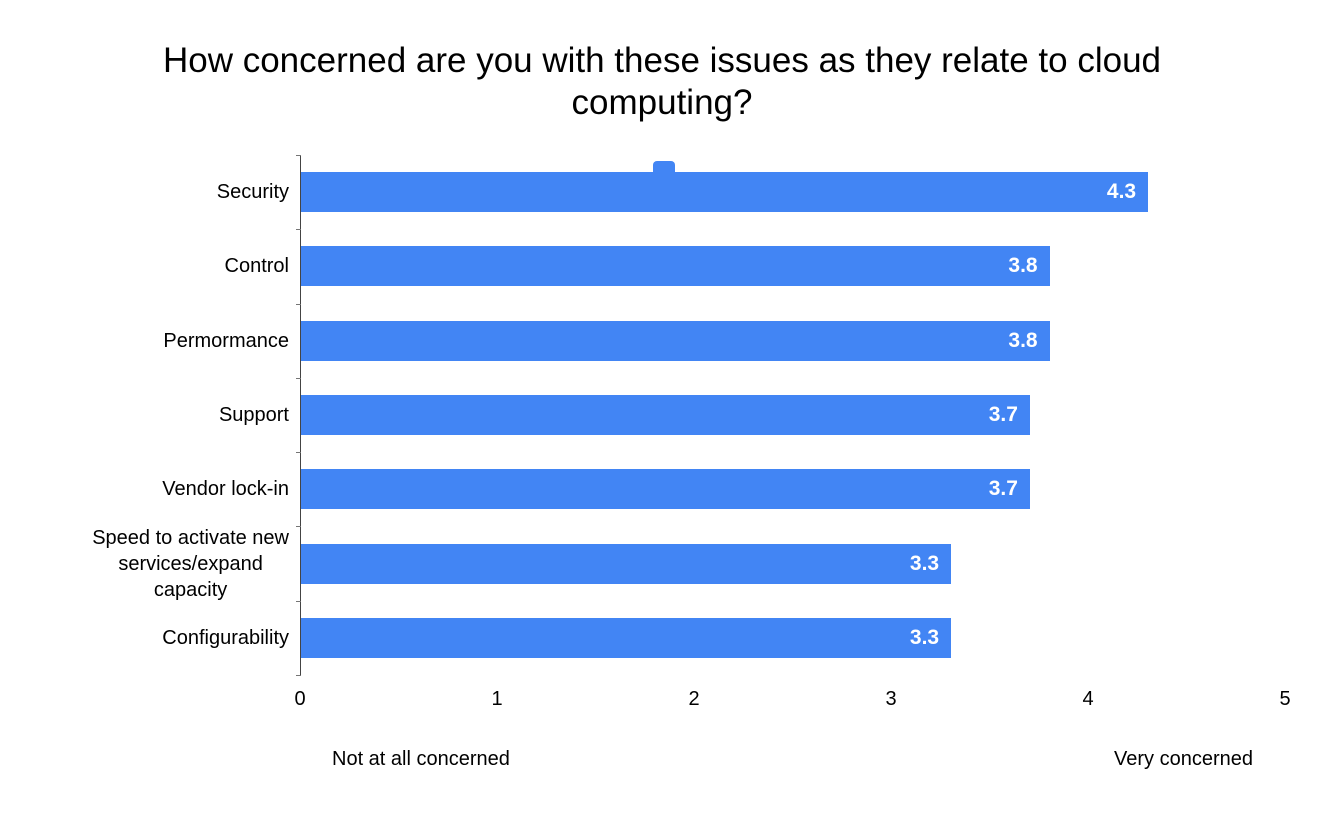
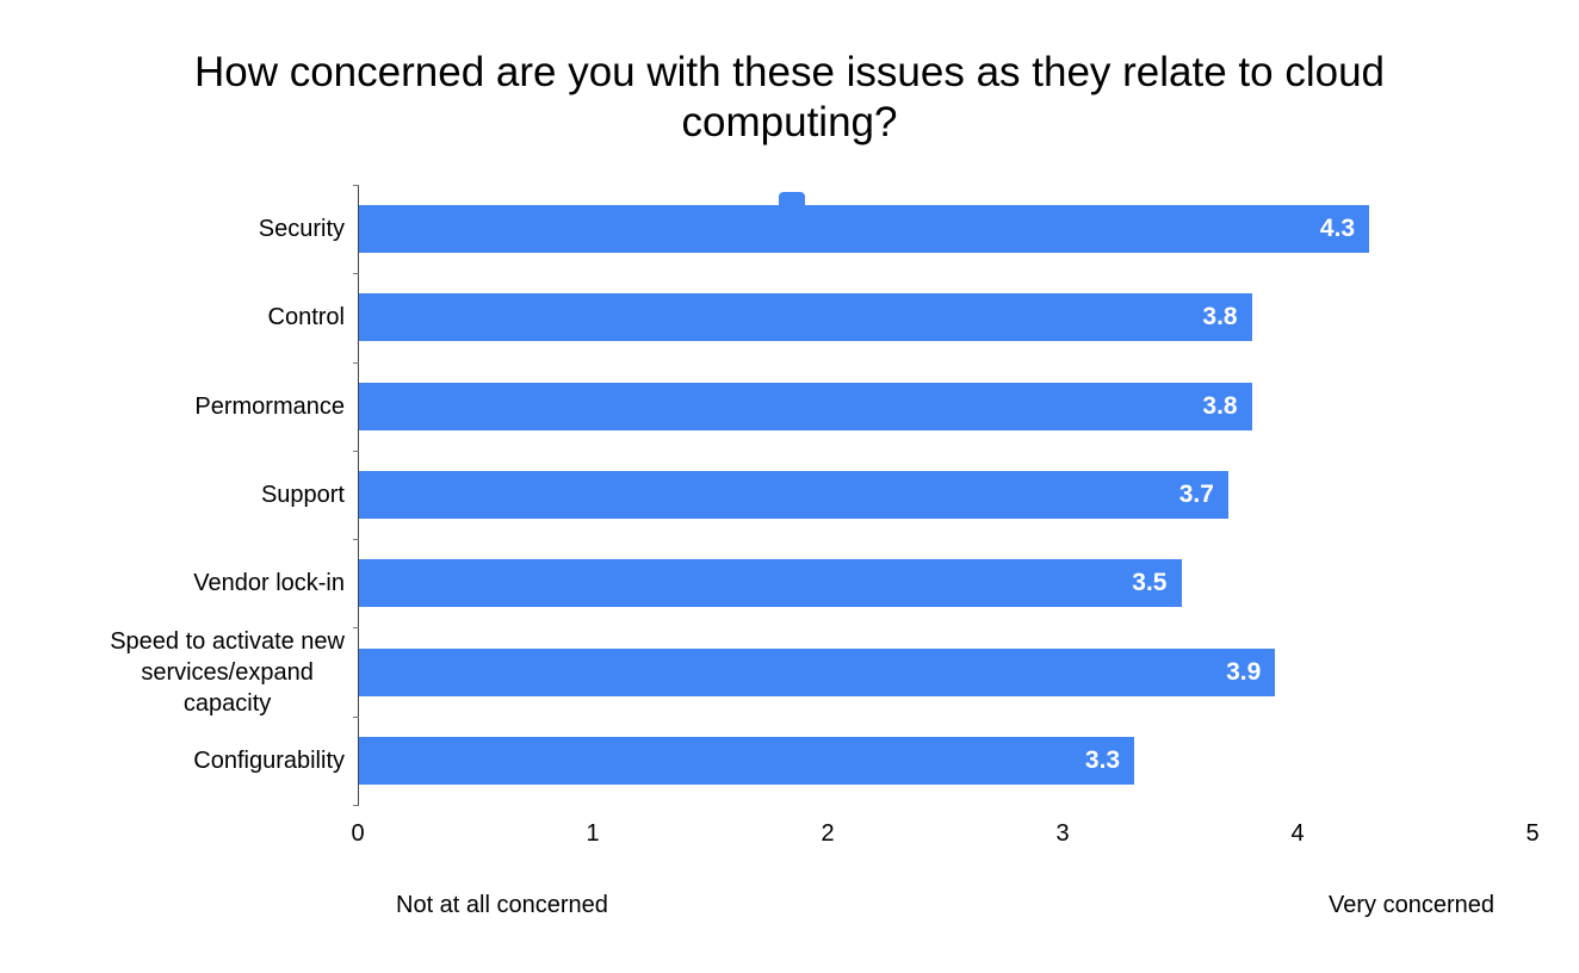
Vendor lock-in: 3.7 -> 3.5
Speed to activate new services/expand capacity: 3.3 -> 3.9
